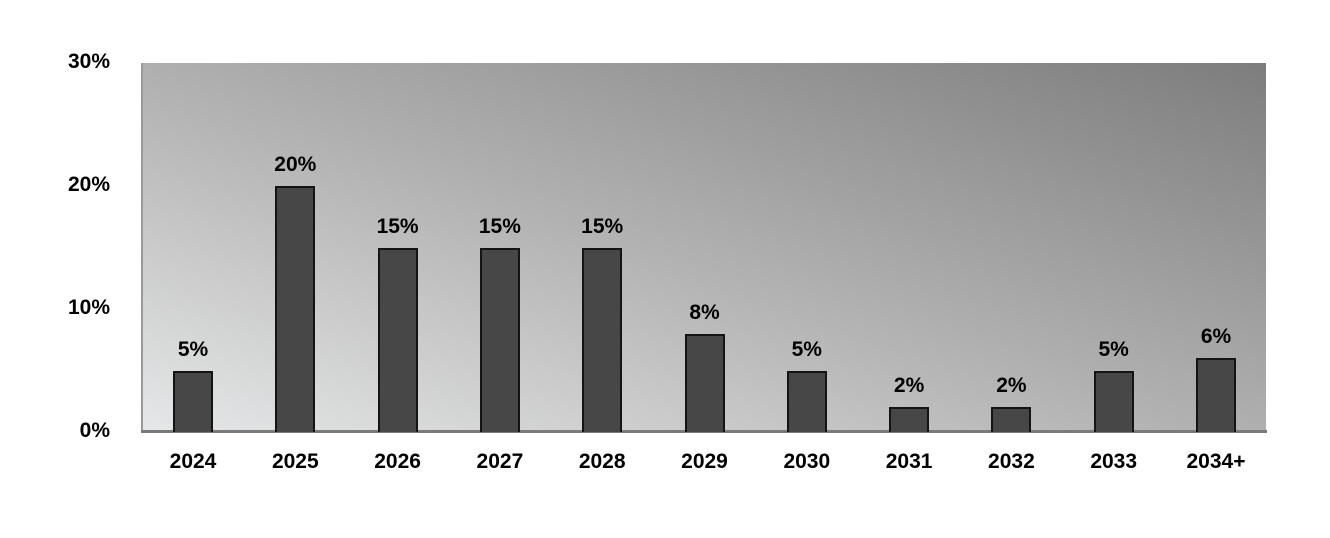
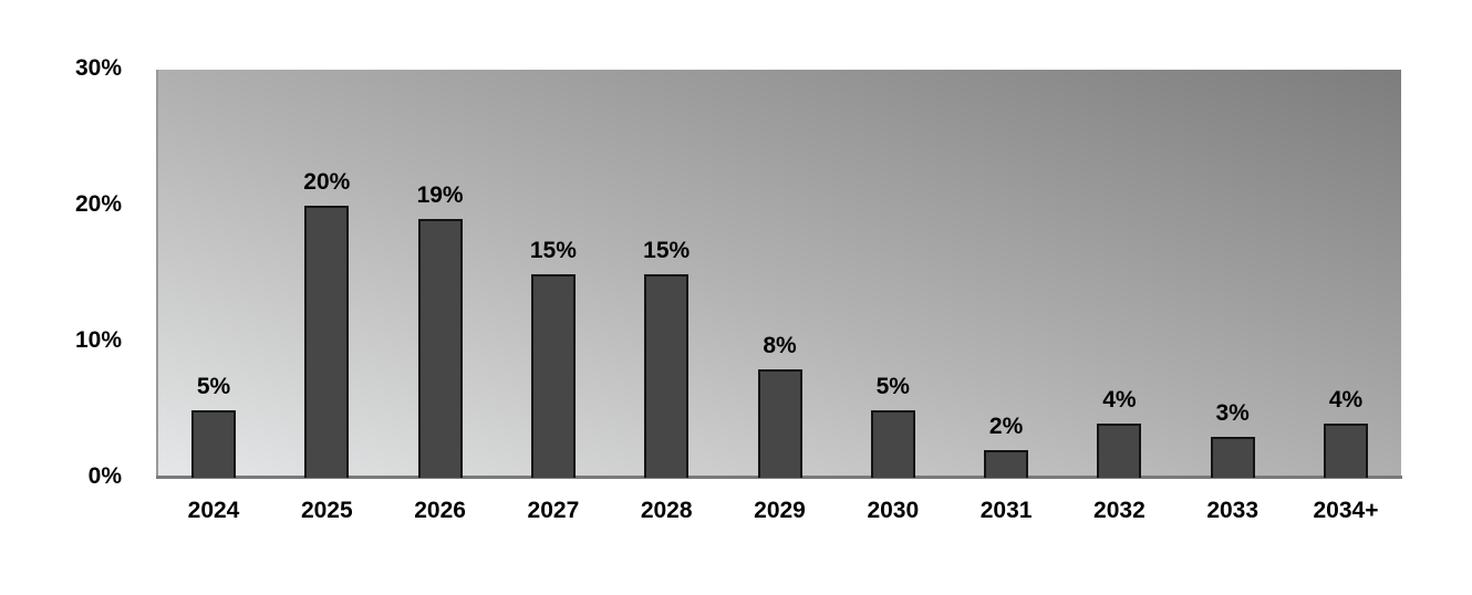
2026: 15% -> 19%
2032: 2% -> 4%
2033: 5% -> 3%
2034+: 6% -> 4%
